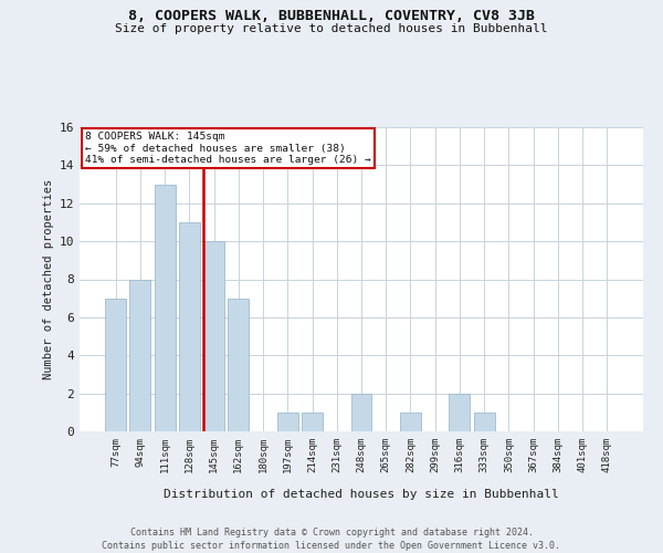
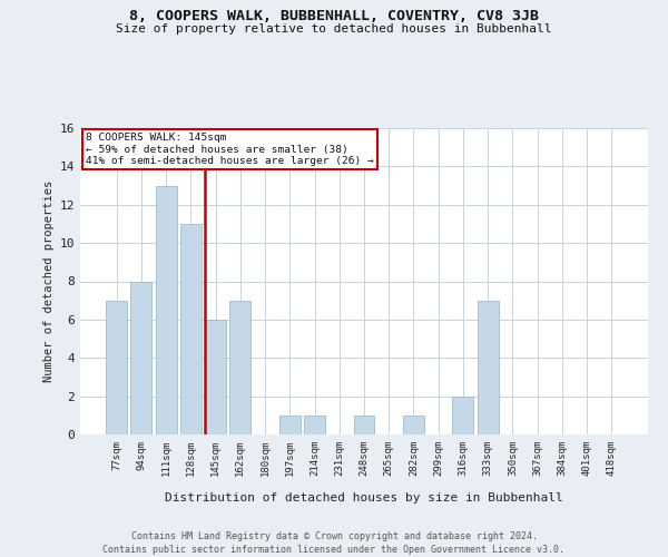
145sqm: 10 -> 6
248sqm: 2 -> 1
333sqm: 1 -> 7
